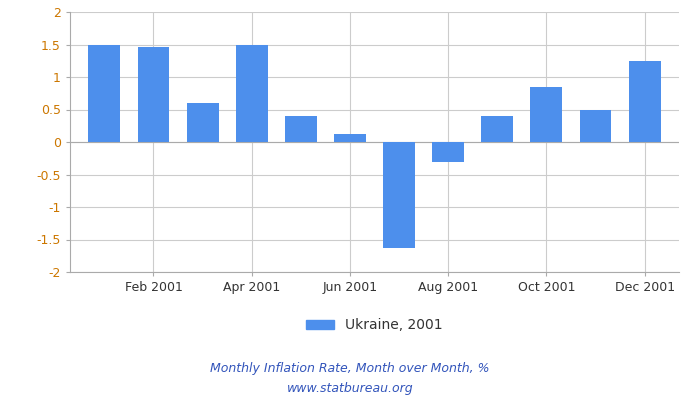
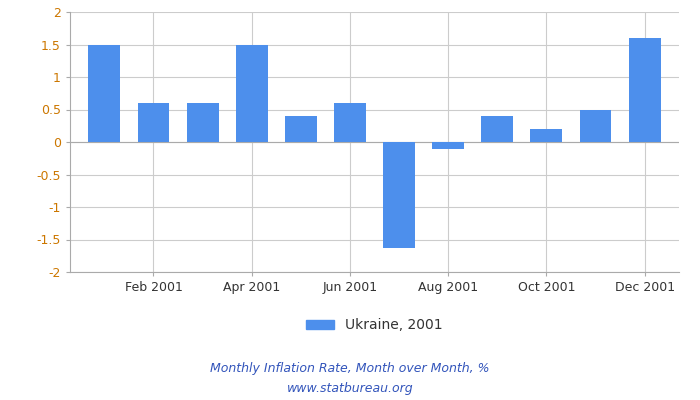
Feb 2001: 1.46 -> 0.60
Jun 2001: 0.12 -> 0.60
Aug 2001: -0.30 -> -0.10
Oct 2001: 0.84 -> 0.20
Dec 2001: 1.24 -> 1.60
